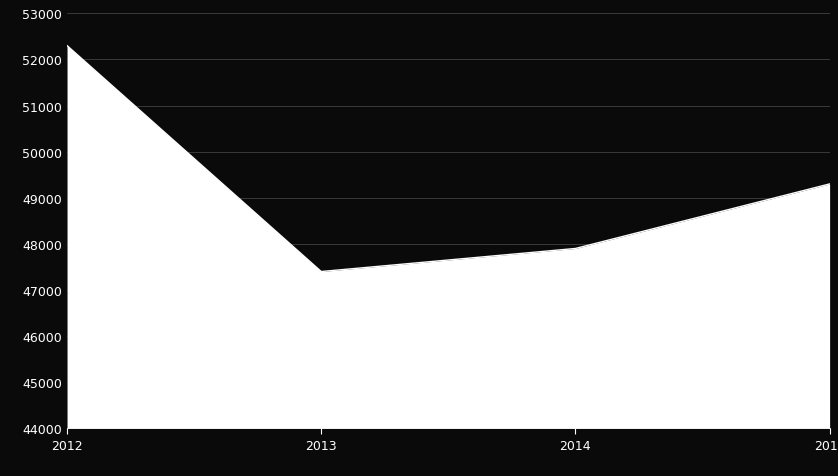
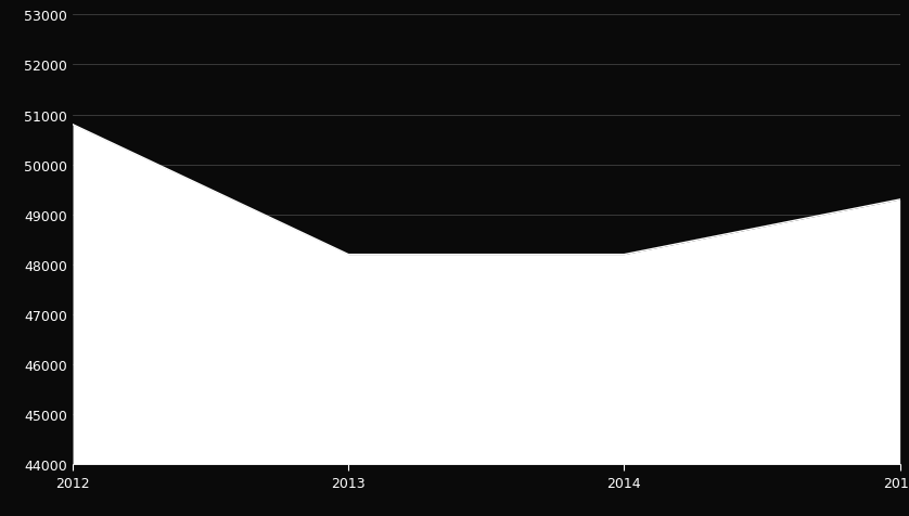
2012: 52300 -> 50800
2013: 47400 -> 48200
2014: 47900 -> 48200
